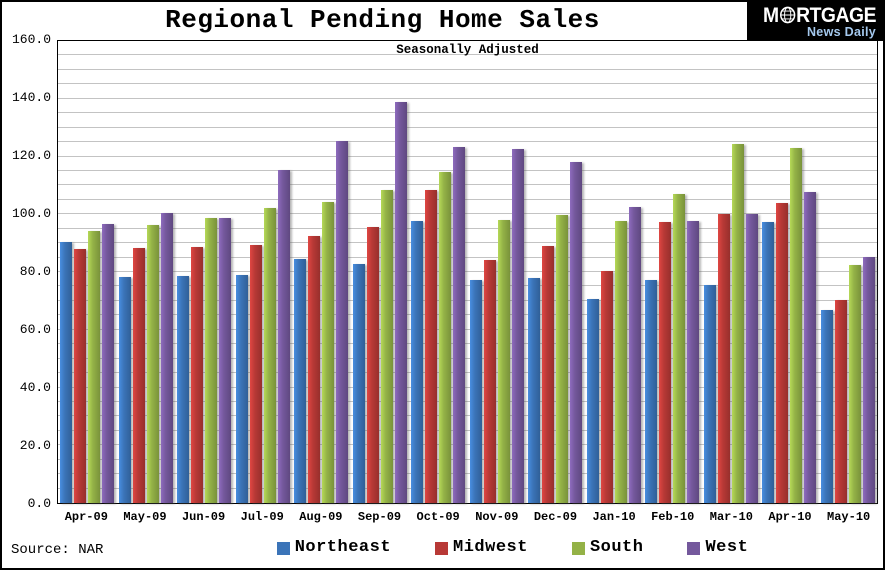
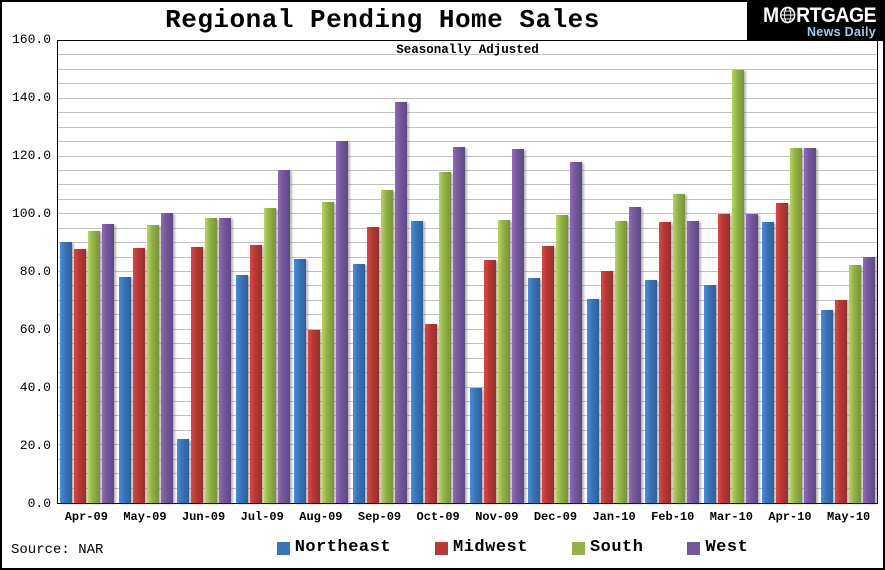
Northeast/Jun-09: 79 -> 22
Midwest/Aug-09: 92 -> 60
Midwest/Oct-09: 108 -> 62
Northeast/Nov-09: 77 -> 40
South/Mar-10: 124 -> 150
West/Apr-10: 108 -> 123
